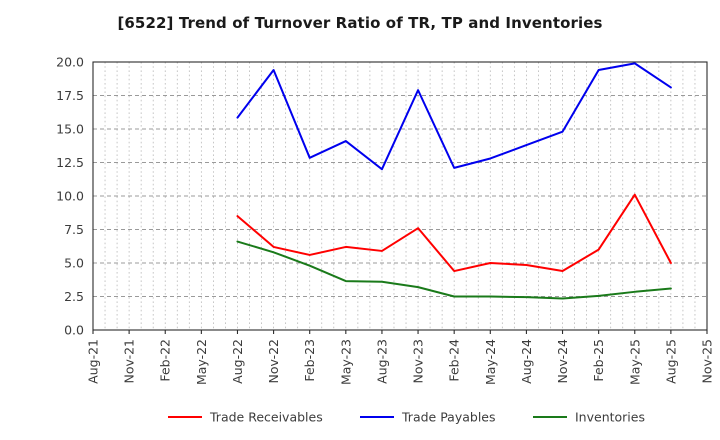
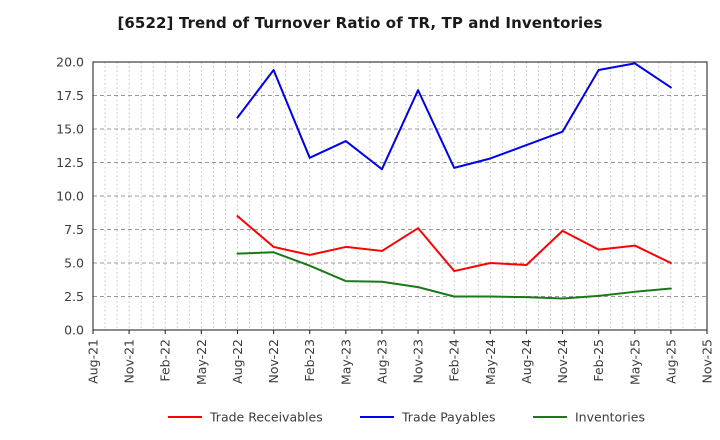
Inventories/Aug-22: 6.6 -> 5.7
Trade Receivables/Nov-24: 4.4 -> 7.4
Trade Receivables/May-25: 10.1 -> 6.3
